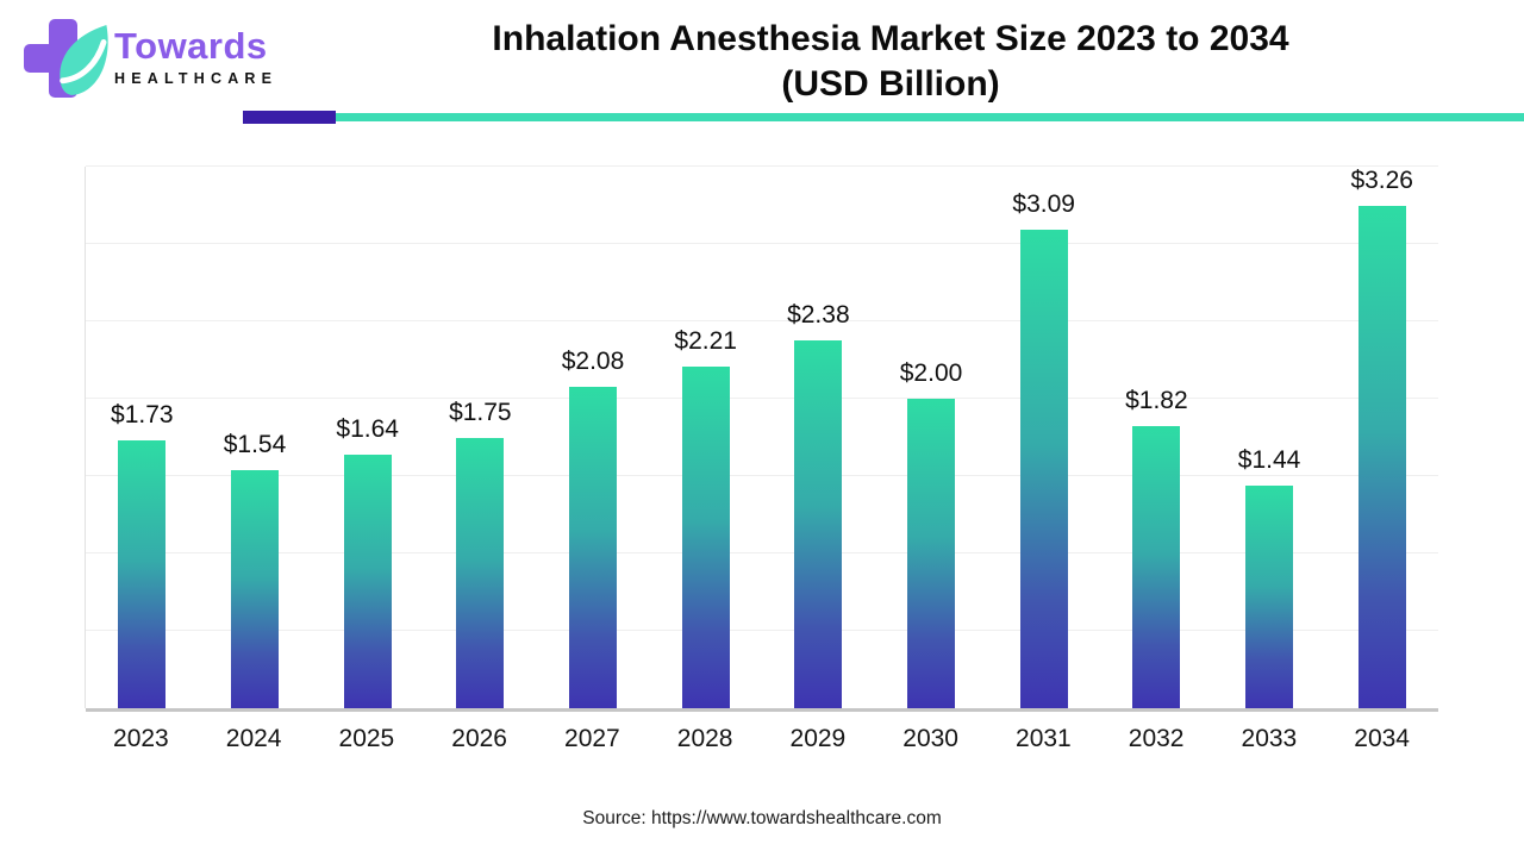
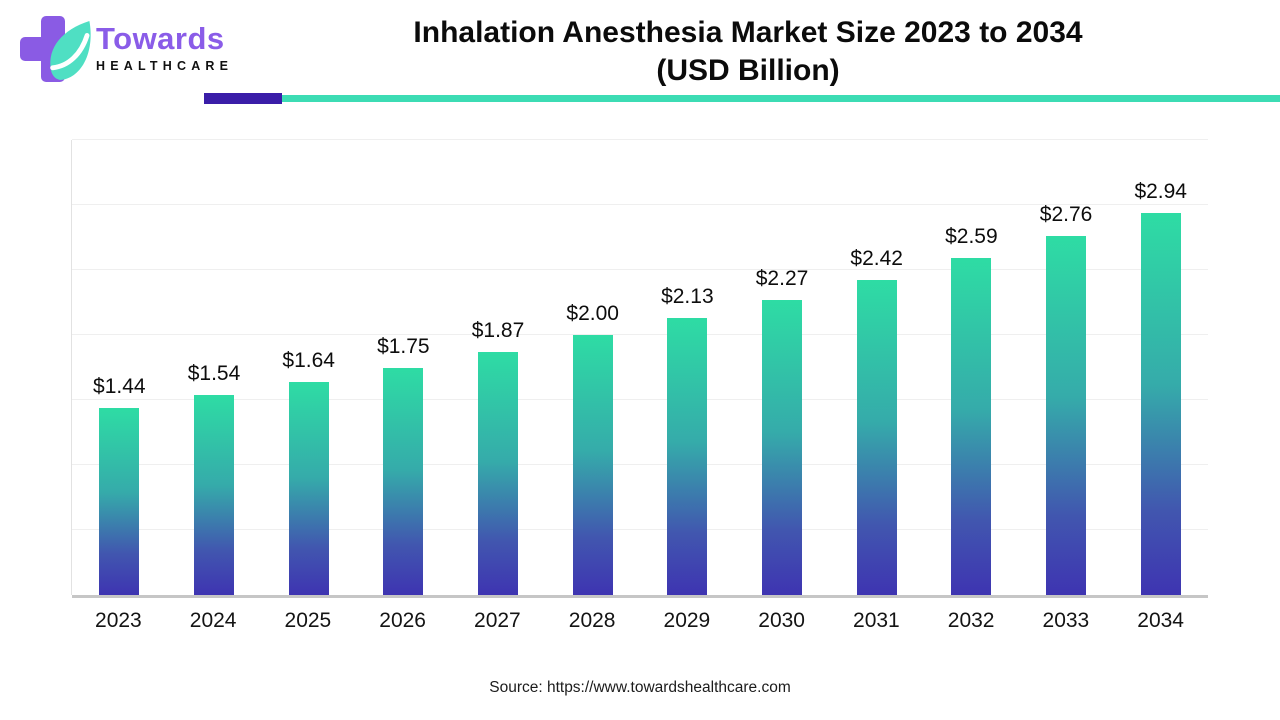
2023: $1.73 -> $1.44
2027: $2.08 -> $1.87
2028: $2.21 -> $2.00
2029: $2.38 -> $2.13
2030: $2.00 -> $2.27
2031: $3.09 -> $2.42
2032: $1.82 -> $2.59
2033: $1.44 -> $2.76
2034: $3.26 -> $2.94
